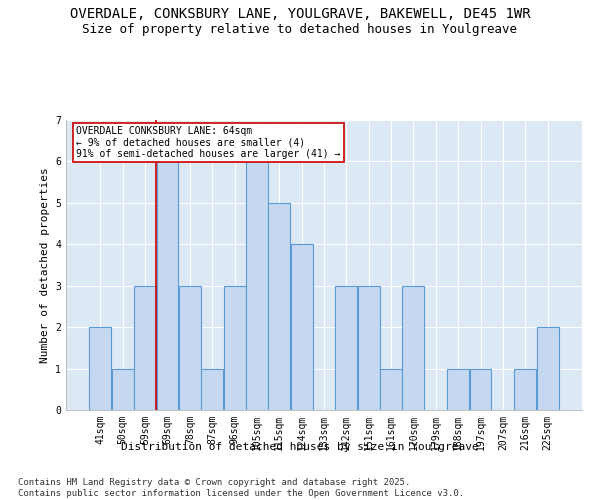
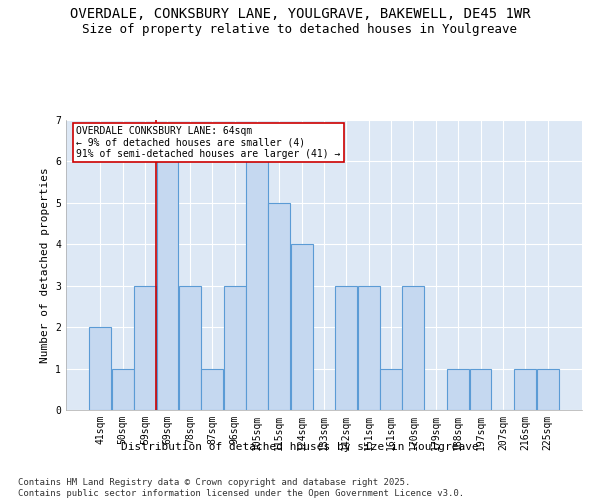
225sqm: 2 -> 1
